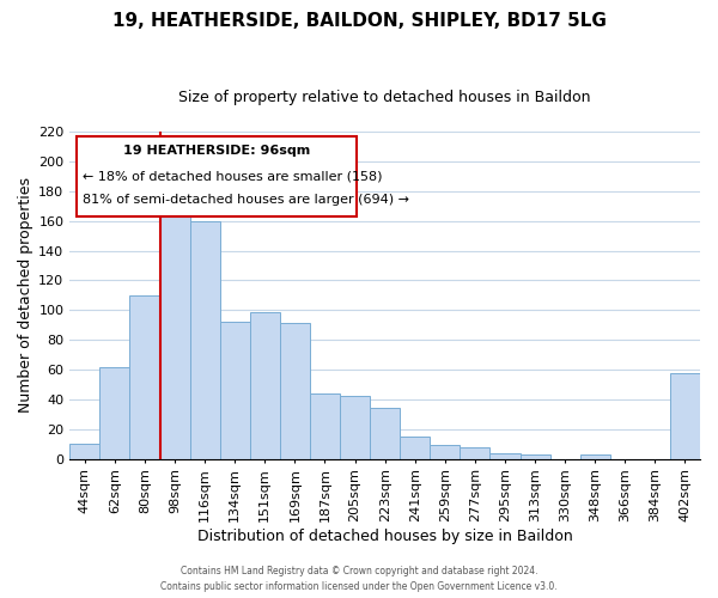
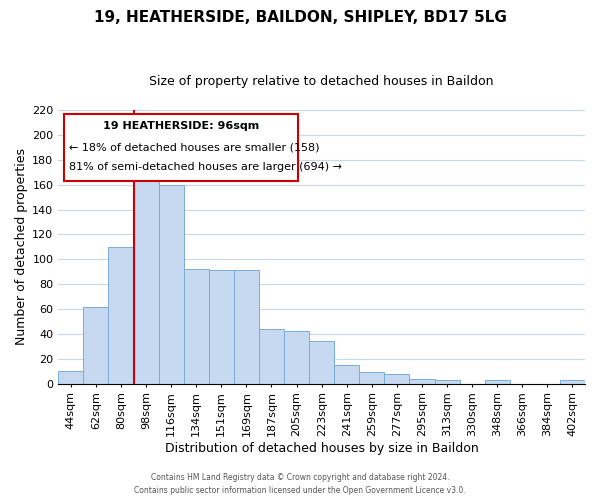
151sqm: 99 -> 91
402sqm: 58 -> 3
